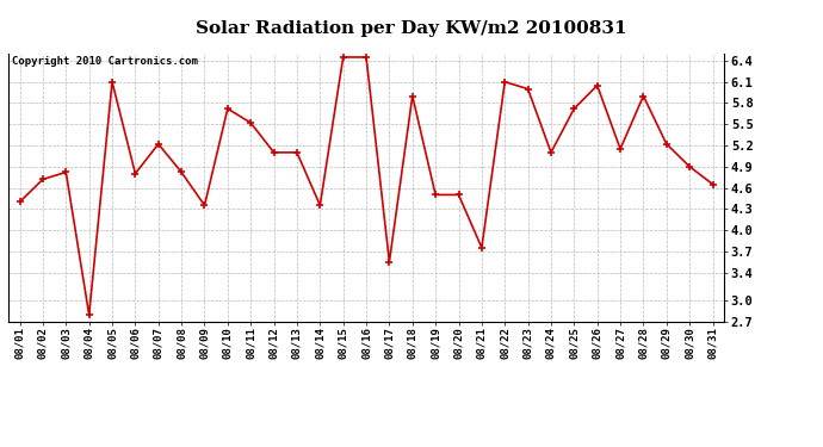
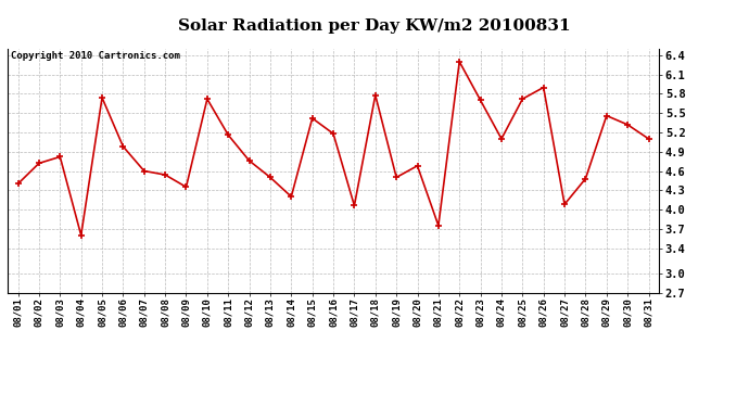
08/04: 2.80 -> 3.60
08/05: 6.10 -> 5.74
08/06: 4.80 -> 4.98
08/07: 5.22 -> 4.60
08/08: 4.82 -> 4.54
08/11: 5.52 -> 5.16
08/12: 5.10 -> 4.76
08/13: 5.10 -> 4.50
08/14: 4.35 -> 4.20
08/15: 6.45 -> 5.42
08/16: 6.45 -> 5.18
08/17: 3.55 -> 4.06
08/18: 5.90 -> 5.78
08/20: 4.50 -> 4.68
08/22: 6.10 -> 6.30
08/23: 6.00 -> 5.70
08/26: 6.05 -> 5.90
08/27: 5.15 -> 4.08
08/28: 5.90 -> 4.48
08/29: 5.22 -> 5.46
08/30: 4.90 -> 5.32
08/31: 4.65 -> 5.10
